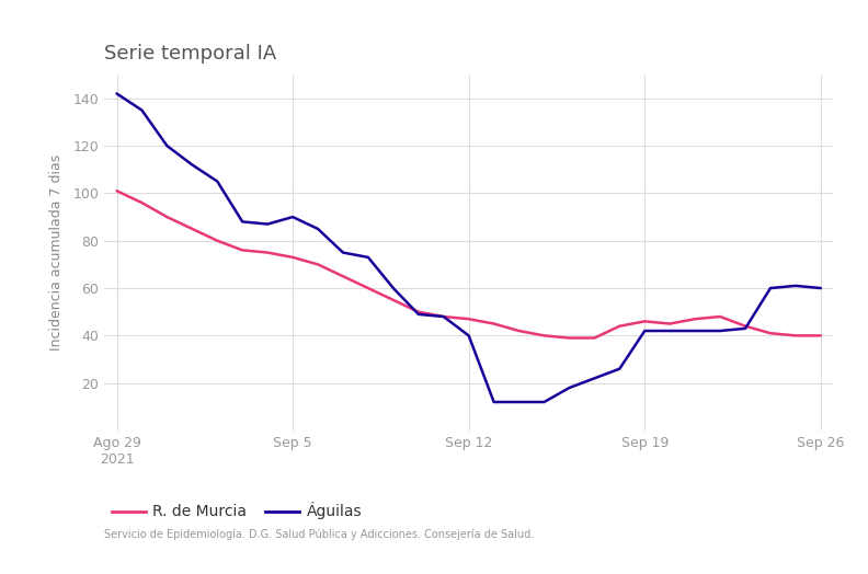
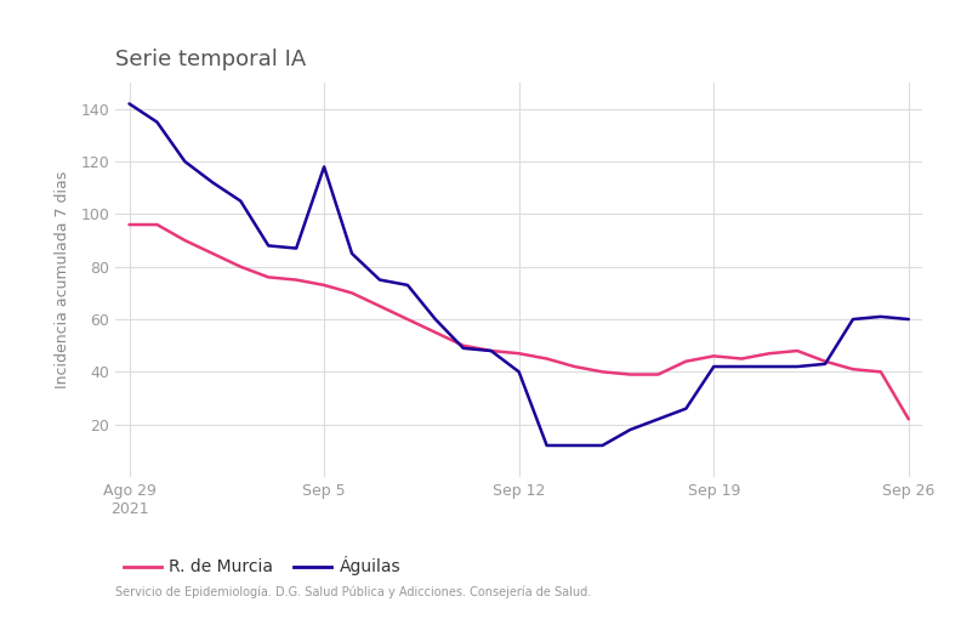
R. de Murcia/Ago 29 2021: 101 -> 96
Águilas/Sep 5: 90 -> 118
R. de Murcia/Sep 26: 40 -> 22
